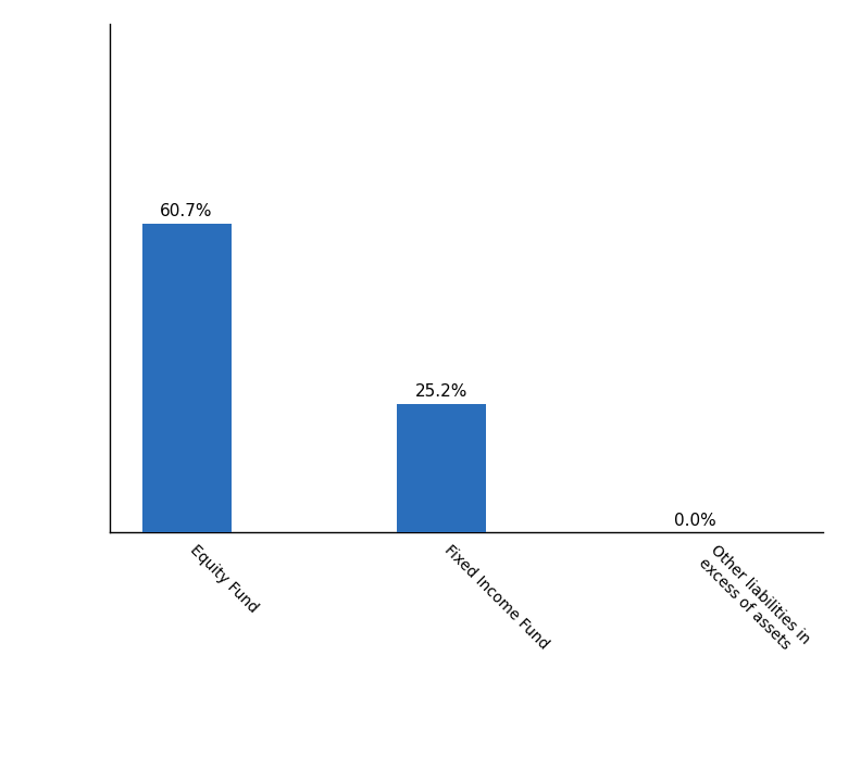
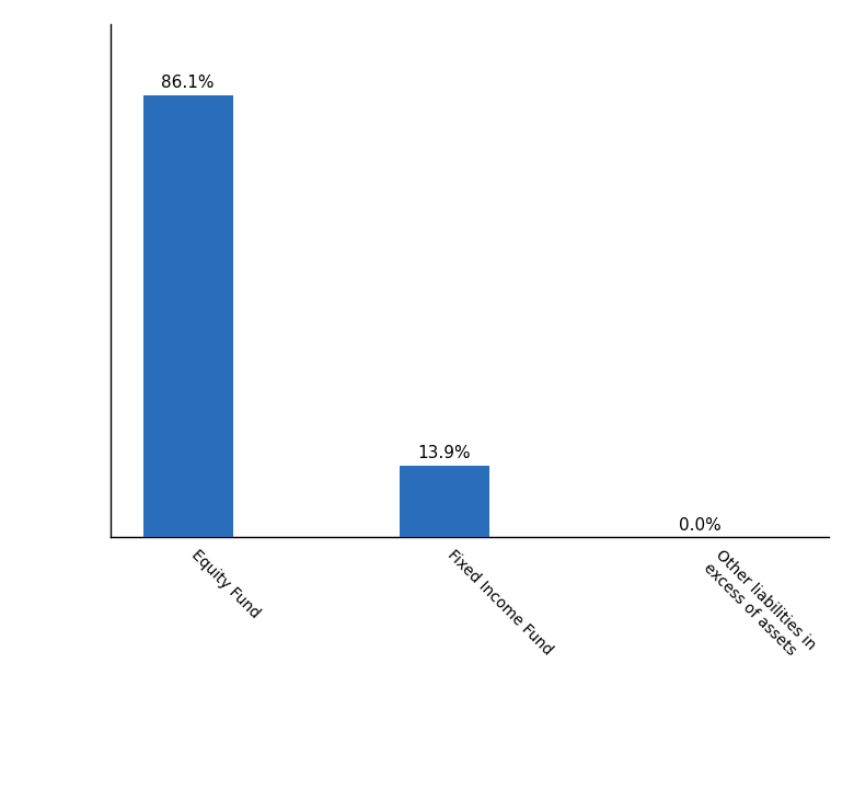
Equity Fund: 60.7% -> 86.1%
Fixed Income Fund: 25.2% -> 13.9%
